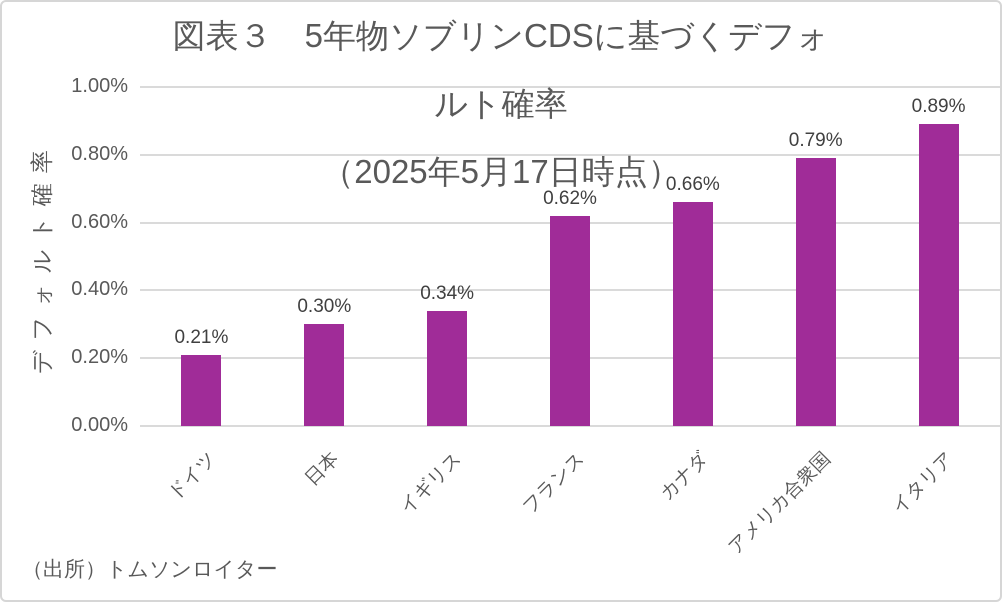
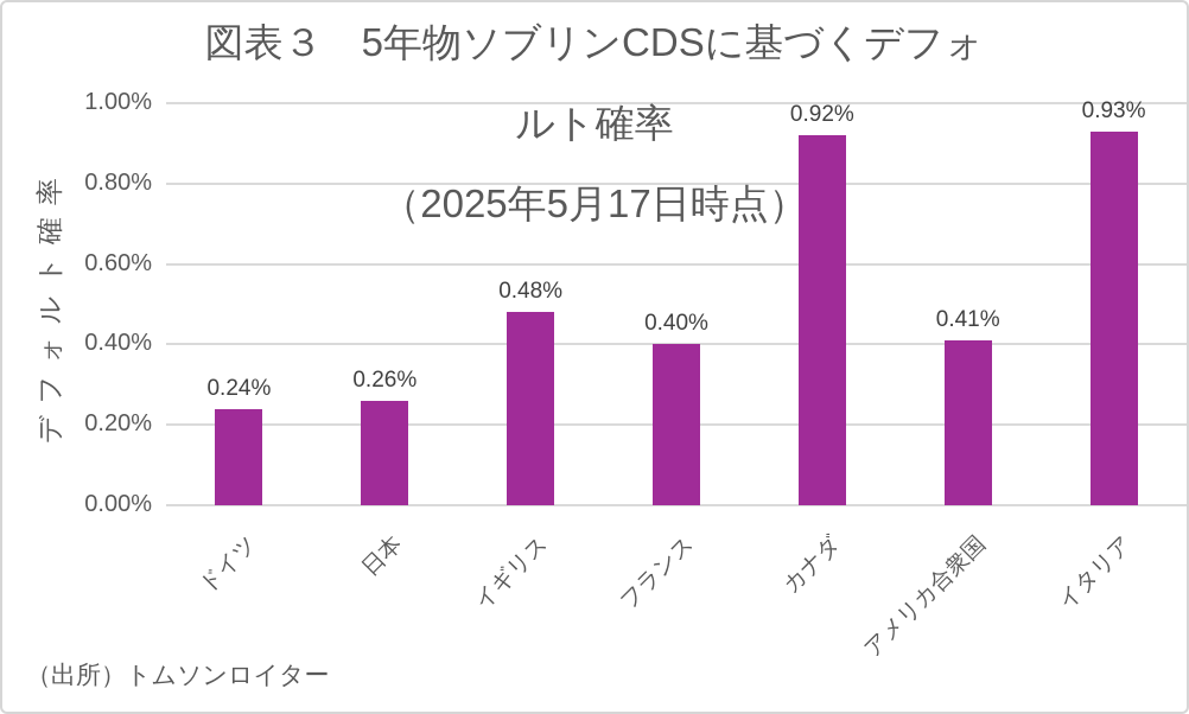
ドイツ: 0.21% -> 0.24%
日本: 0.30% -> 0.26%
イギリス: 0.34% -> 0.48%
フランス: 0.62% -> 0.40%
カナダ: 0.66% -> 0.92%
アメリカ合衆国: 0.79% -> 0.41%
イタリア: 0.89% -> 0.93%
